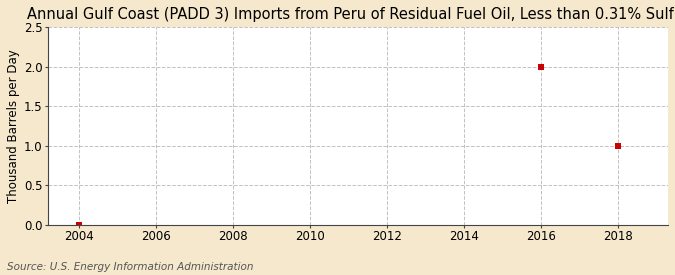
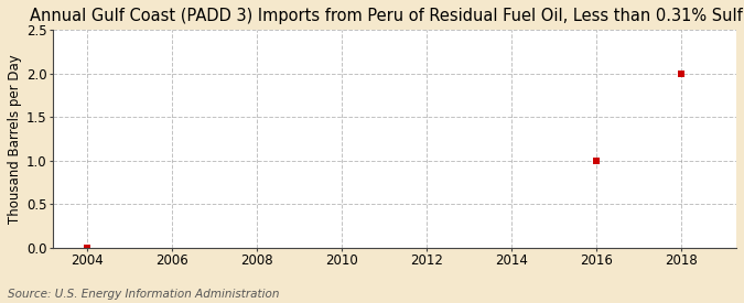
2016: 2 -> 1
2018: 1 -> 2
